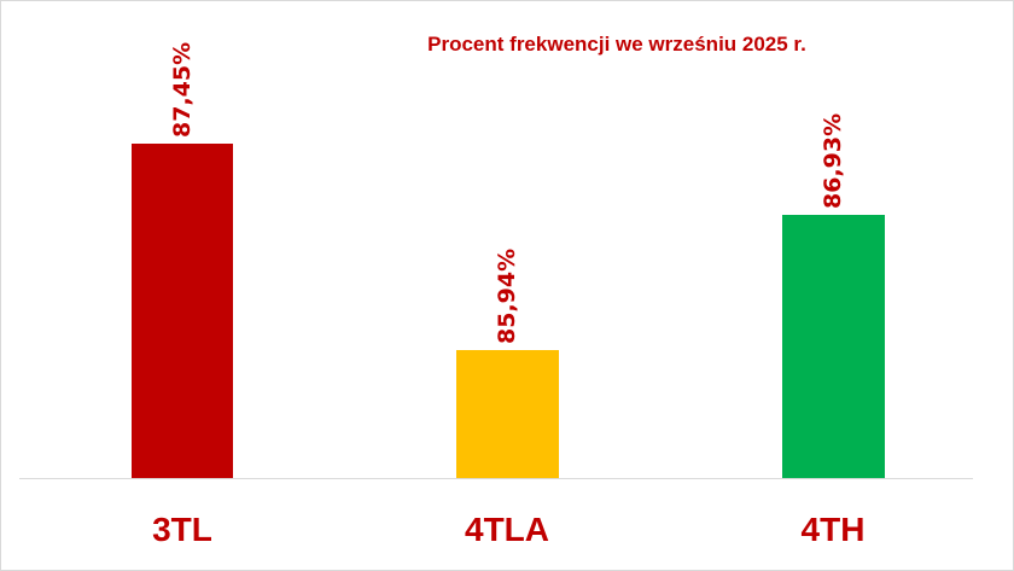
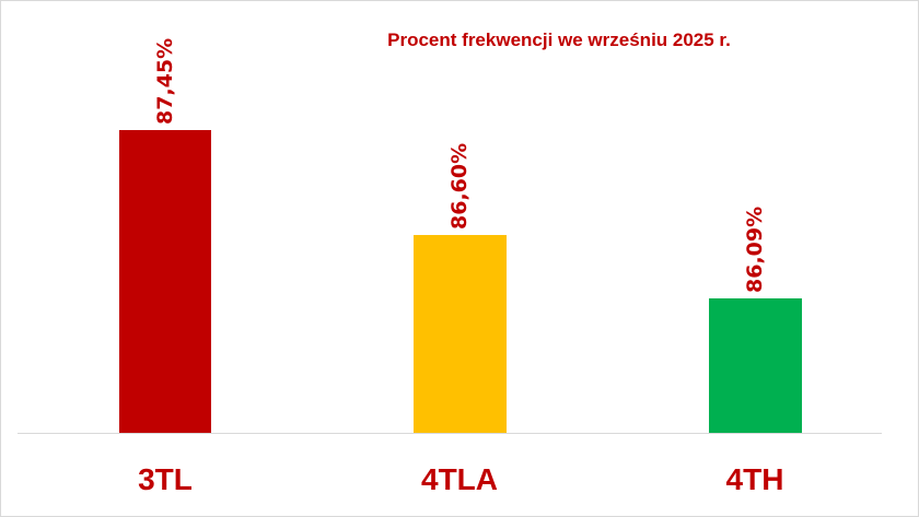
4TLA: 85,94% -> 86,60%
4TH: 86,93% -> 86,09%
